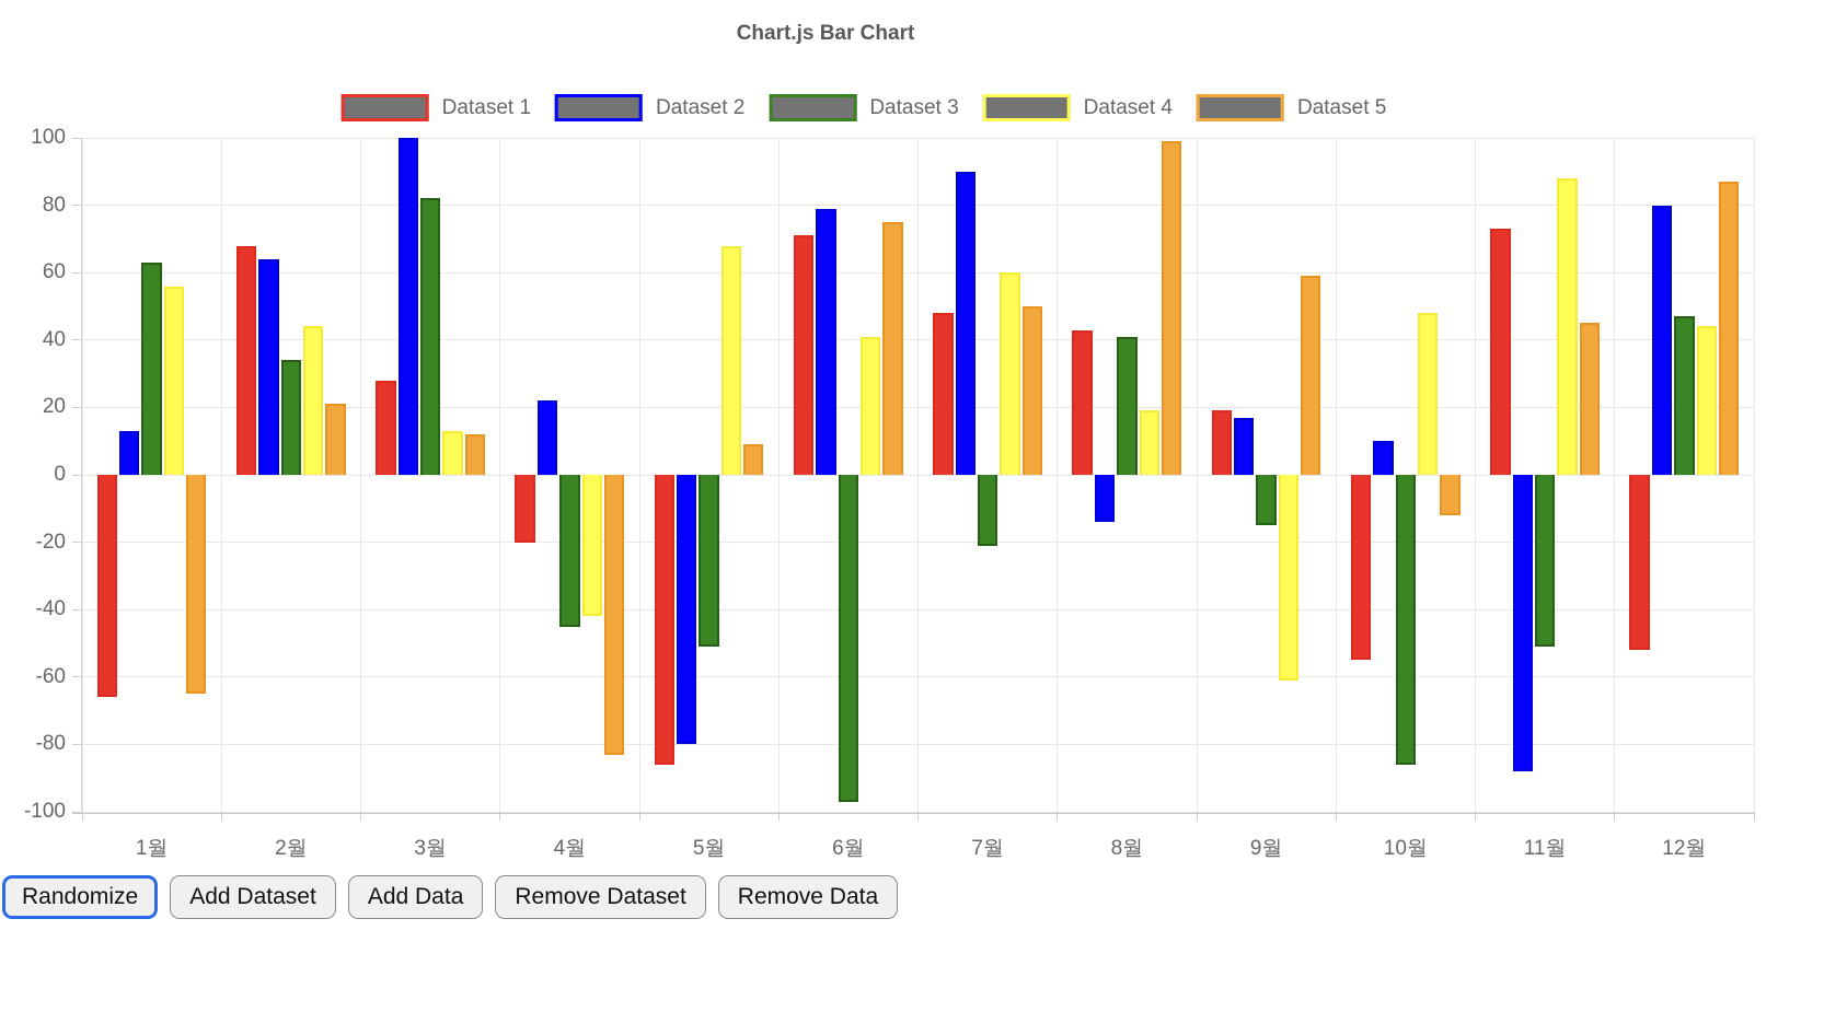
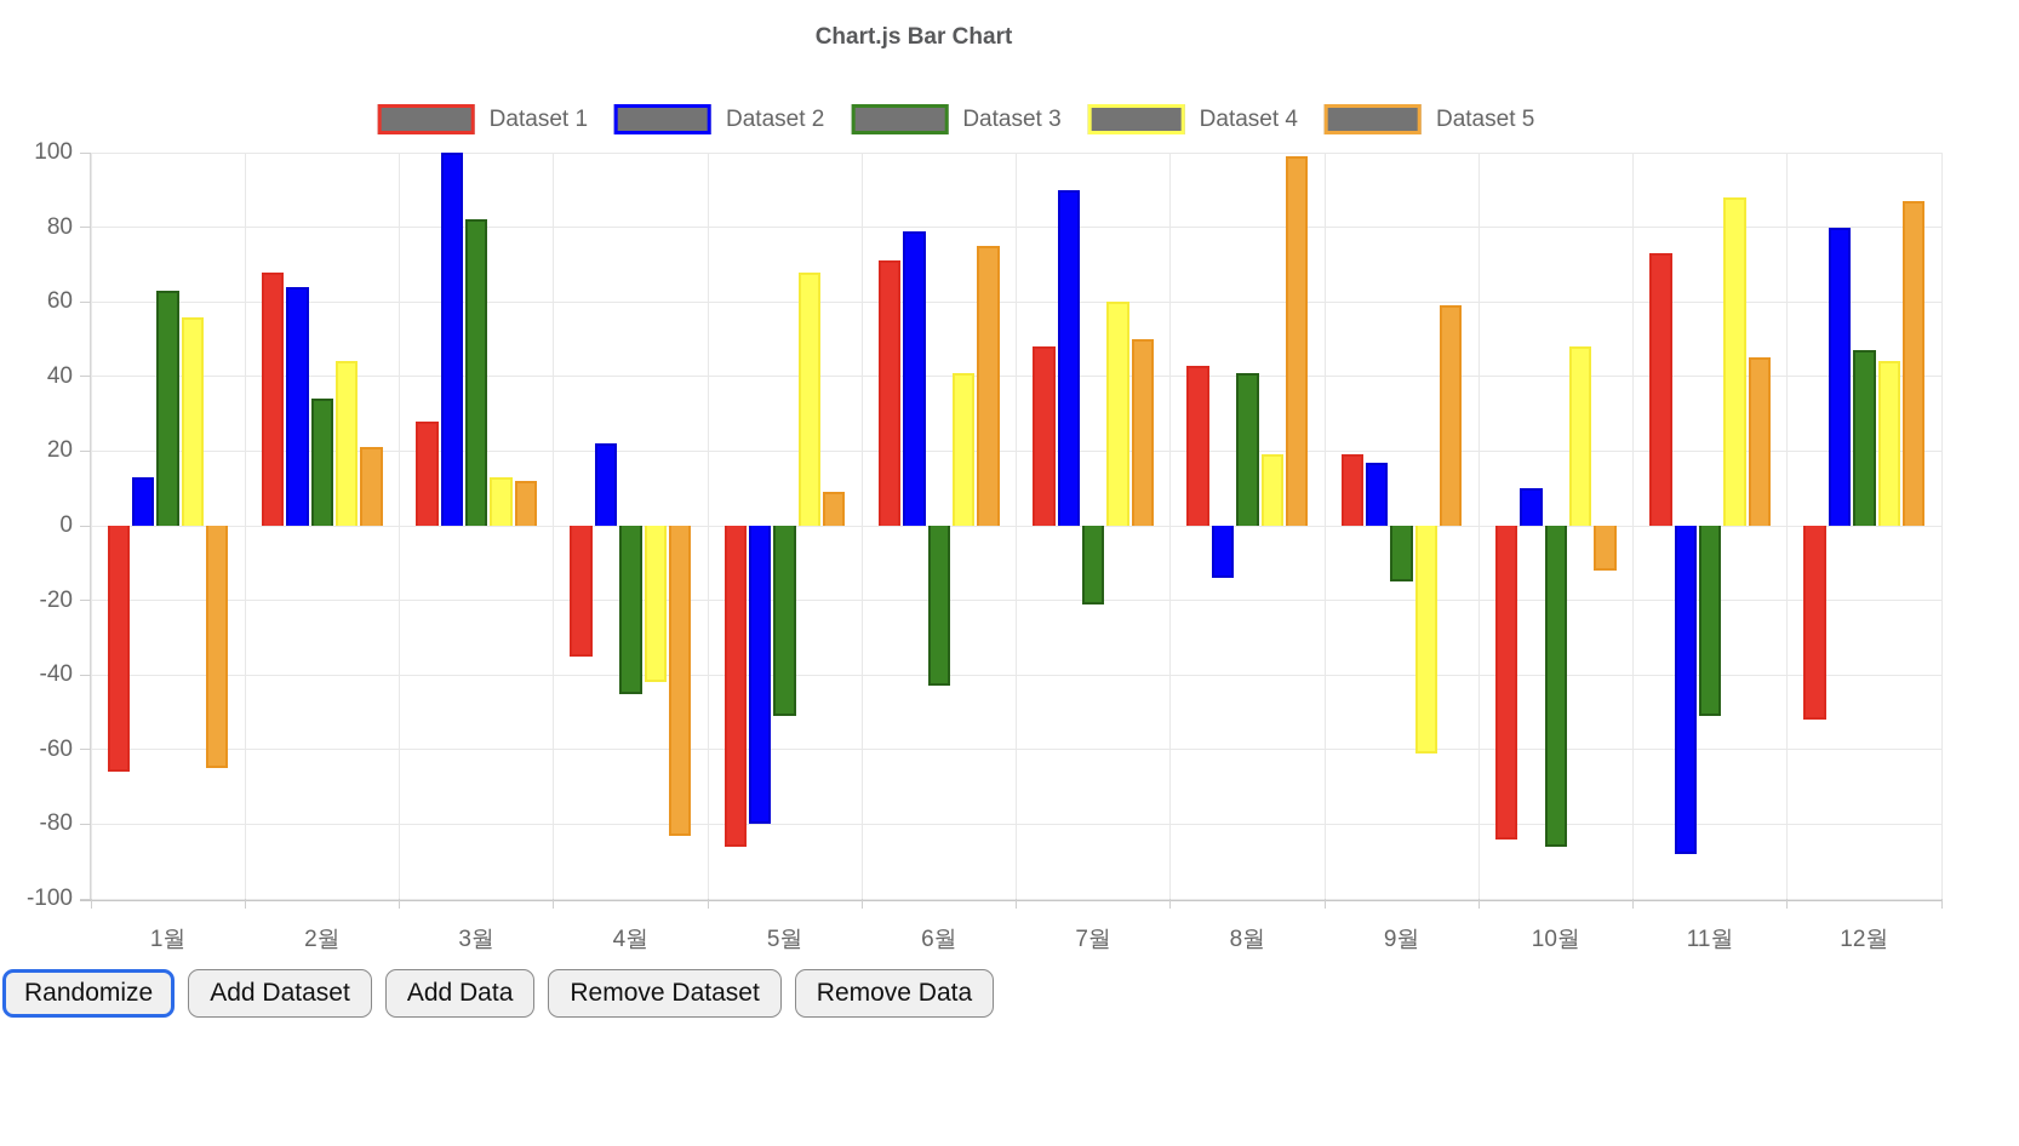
Dataset 1/4월: -20 -> -35
Dataset 3/6월: -97 -> -43
Dataset 1/10월: -55 -> -84
